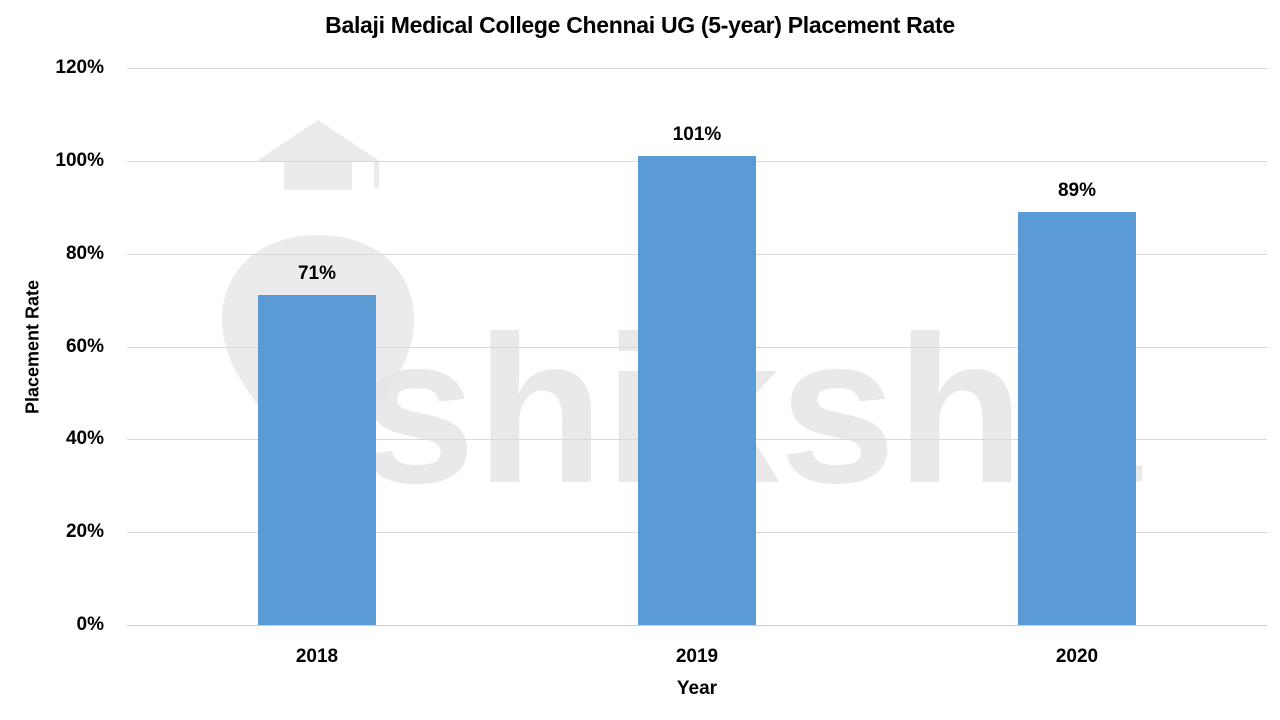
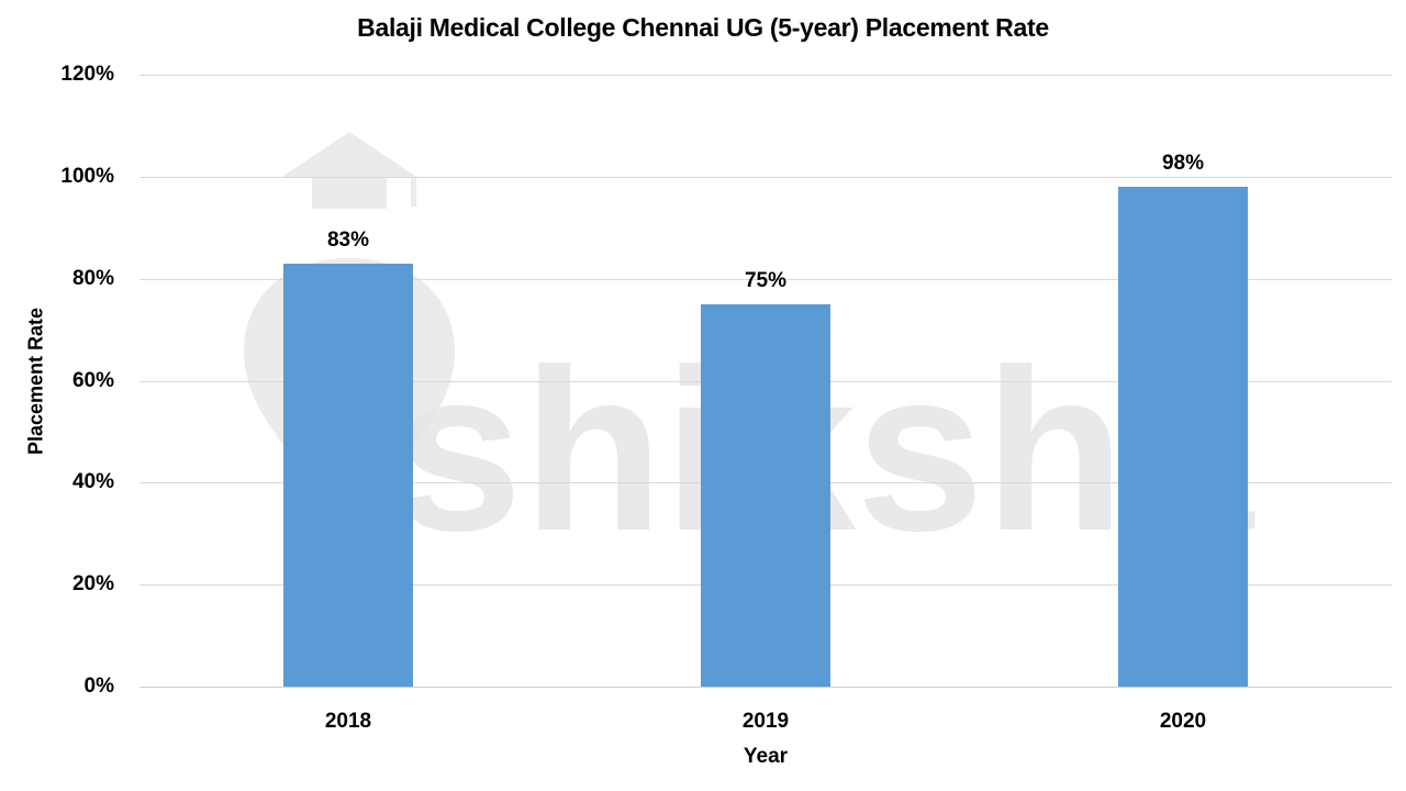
2018: 71% -> 83%
2019: 101% -> 75%
2020: 89% -> 98%
